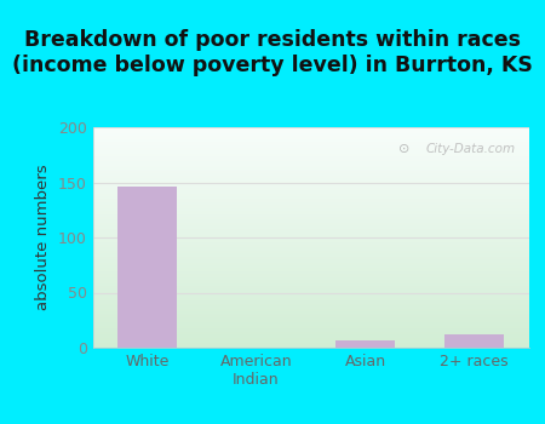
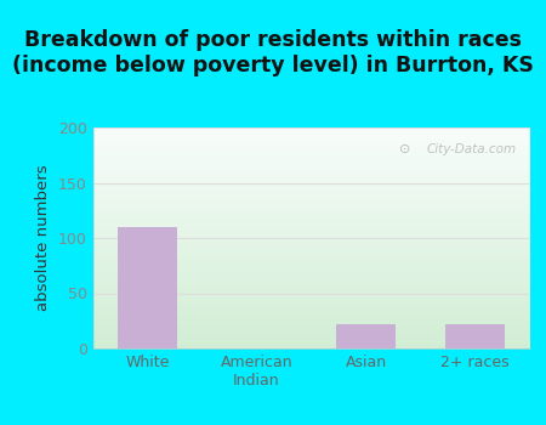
White: 146 -> 110
Asian: 7 -> 22
2+ races: 12 -> 22
